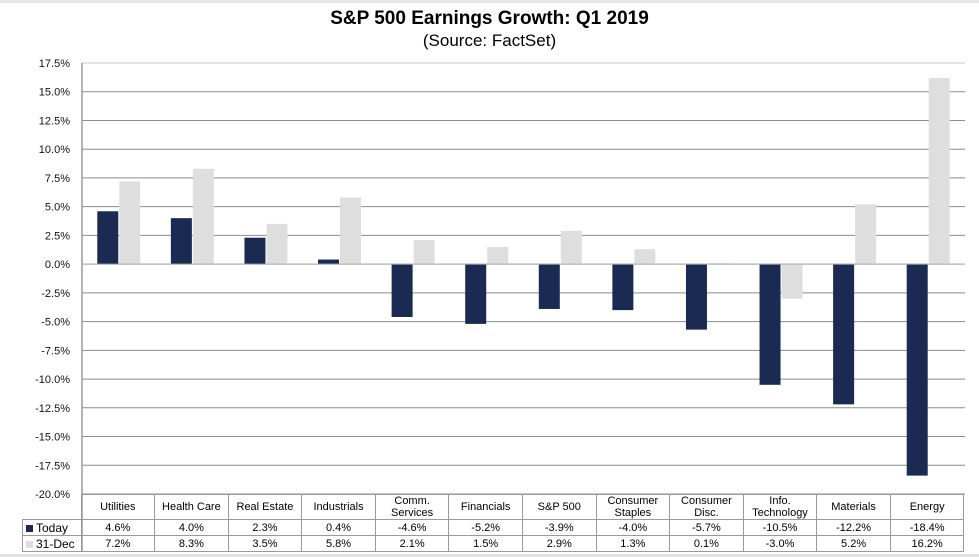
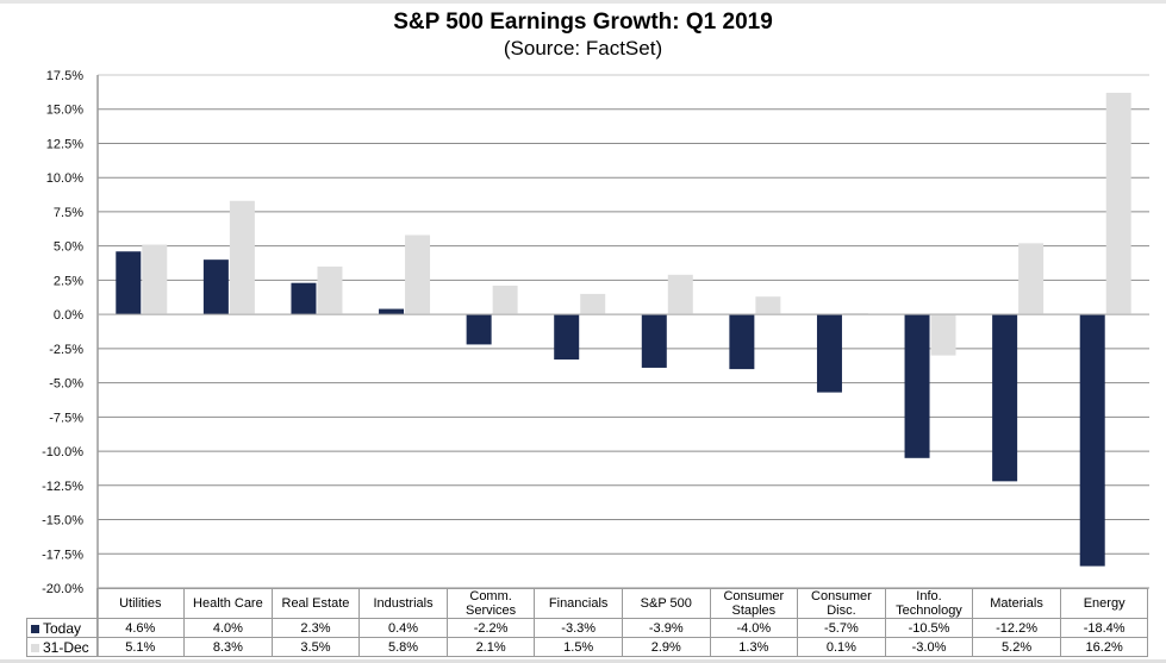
31-Dec/Utilities: 7.2% -> 5.1%
Today/Comm. Services: -4.6% -> -2.2%
Today/Financials: -5.2% -> -3.3%
